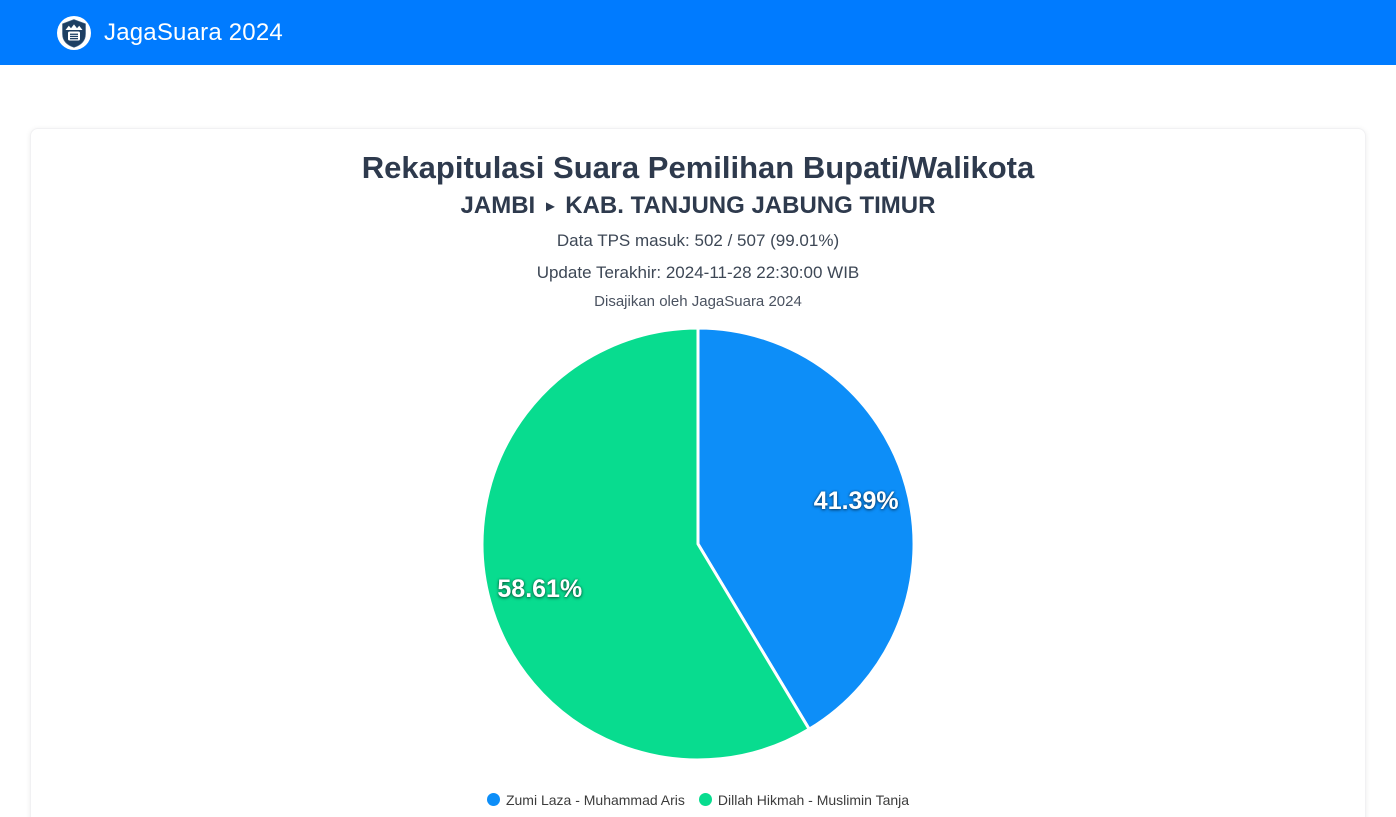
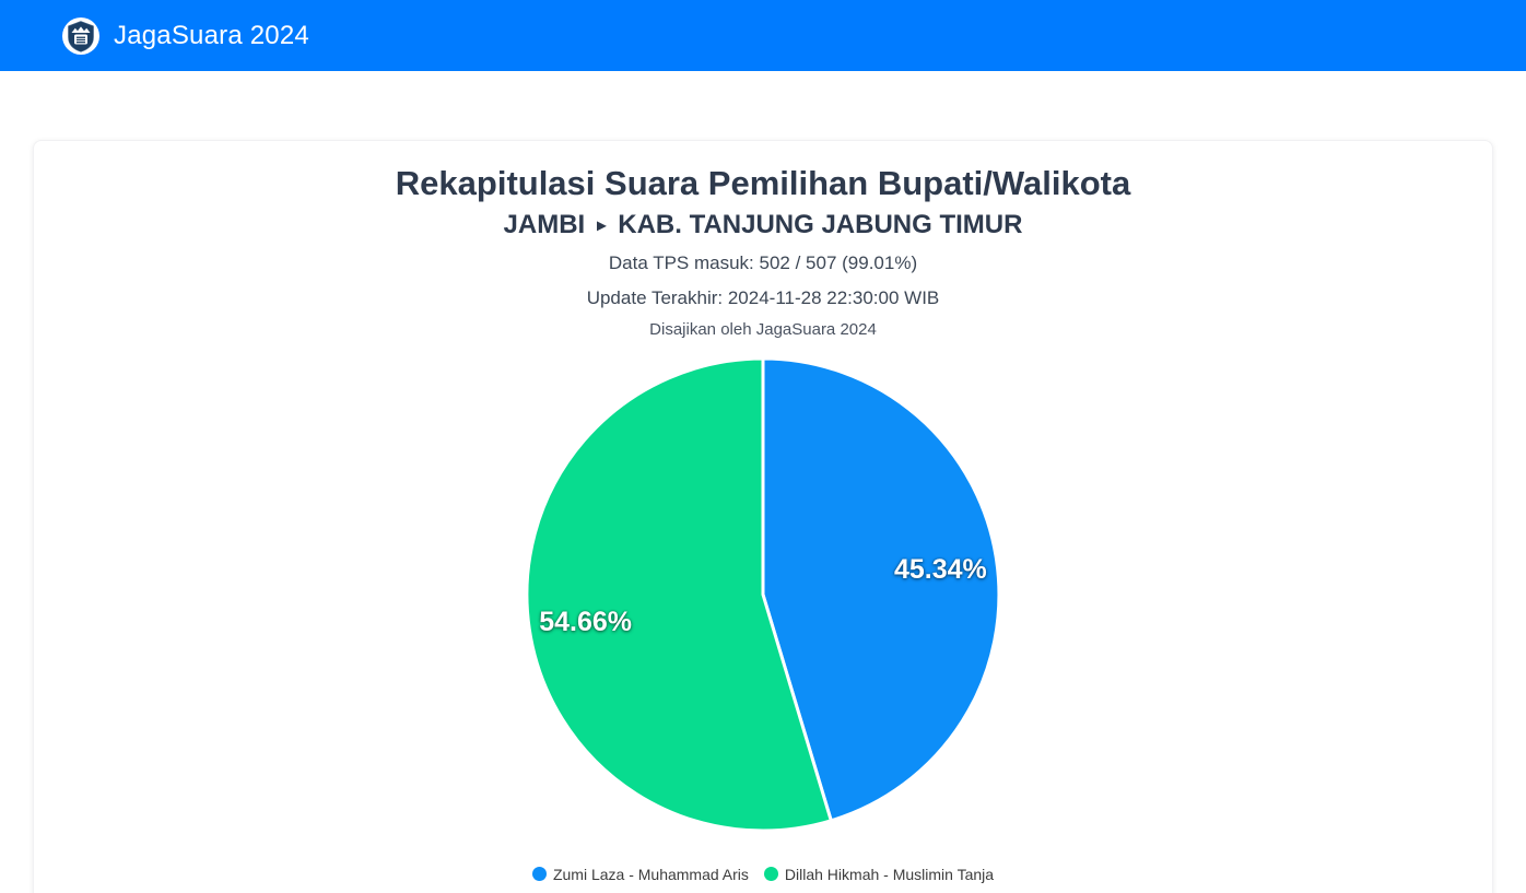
Zumi Laza - Muhammad Aris: 41.39% -> 45.34%
Dillah Hikmah - Muslimin Tanja: 58.61% -> 54.66%
